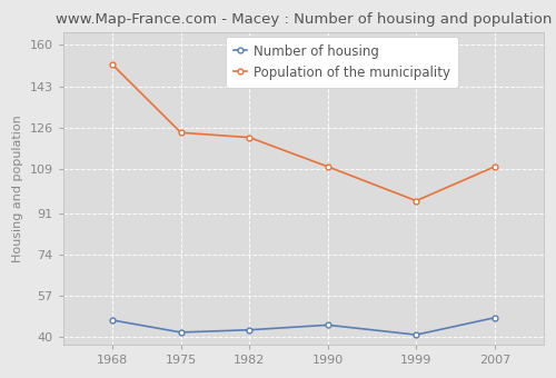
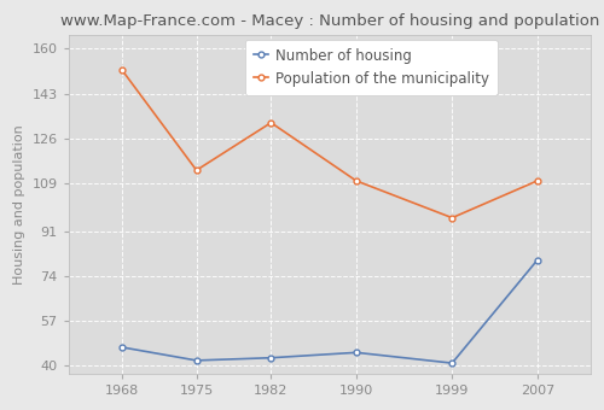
Population of the municipality/1975: 124 -> 114
Population of the municipality/1982: 122 -> 132
Number of housing/2007: 48 -> 80
